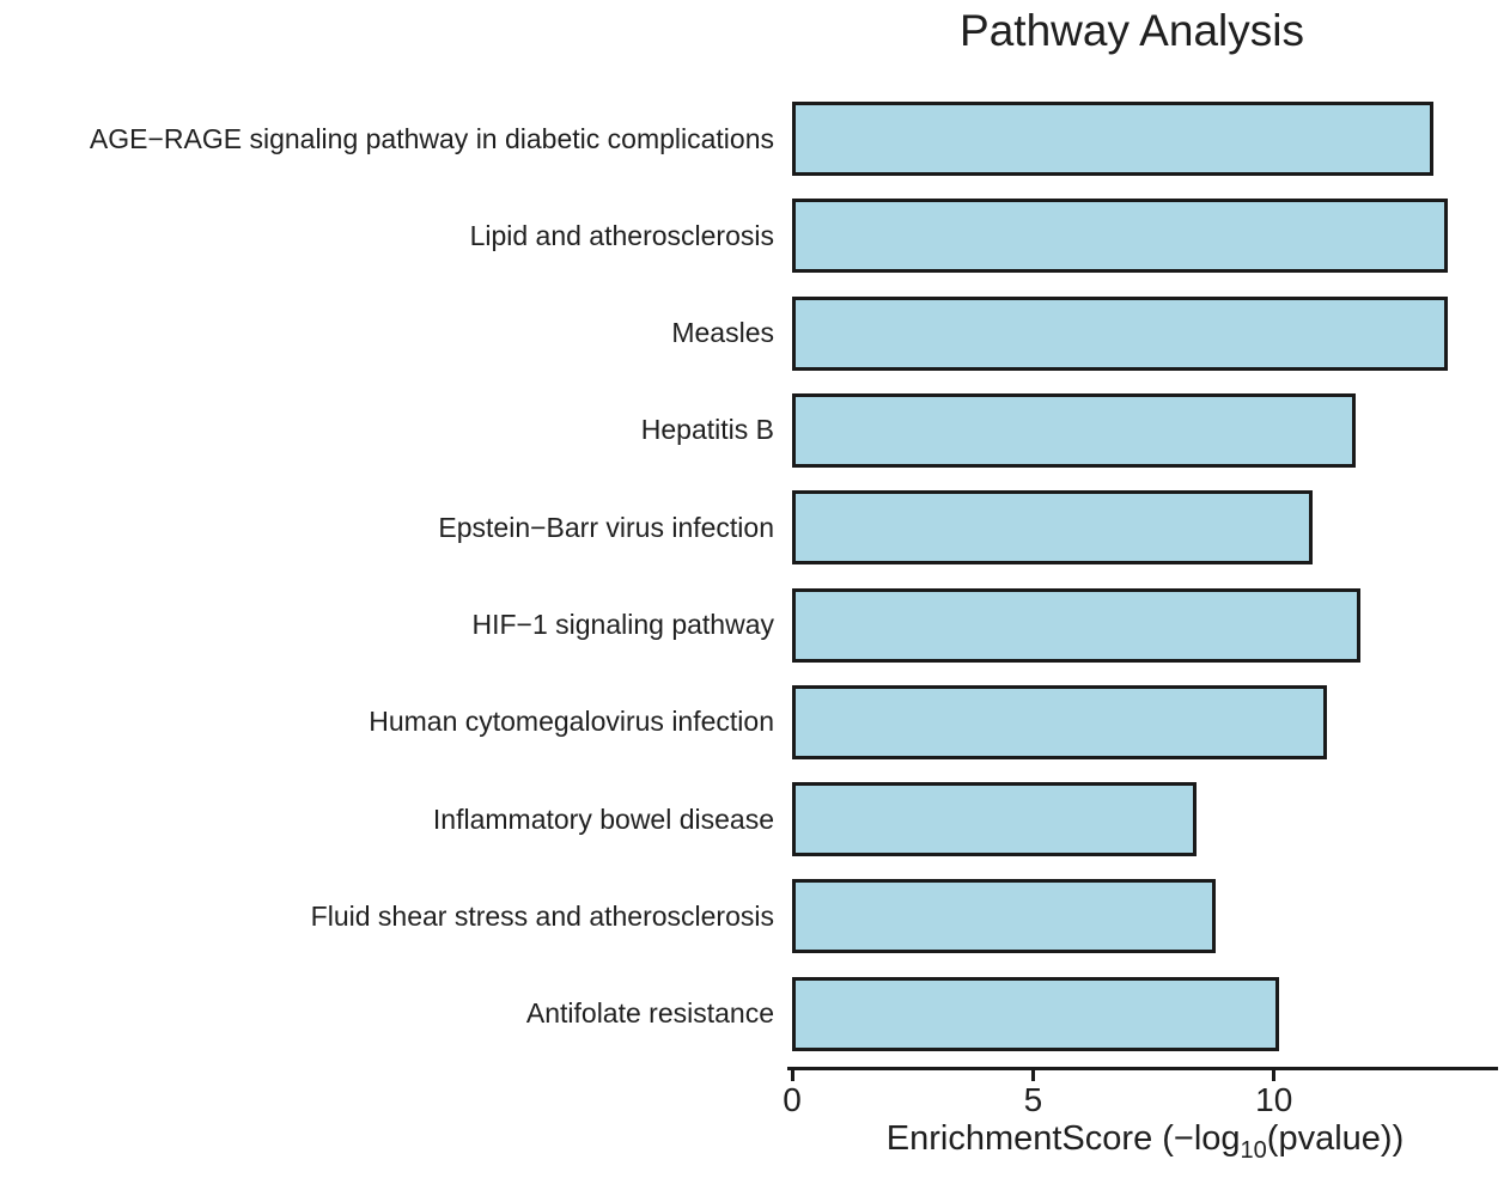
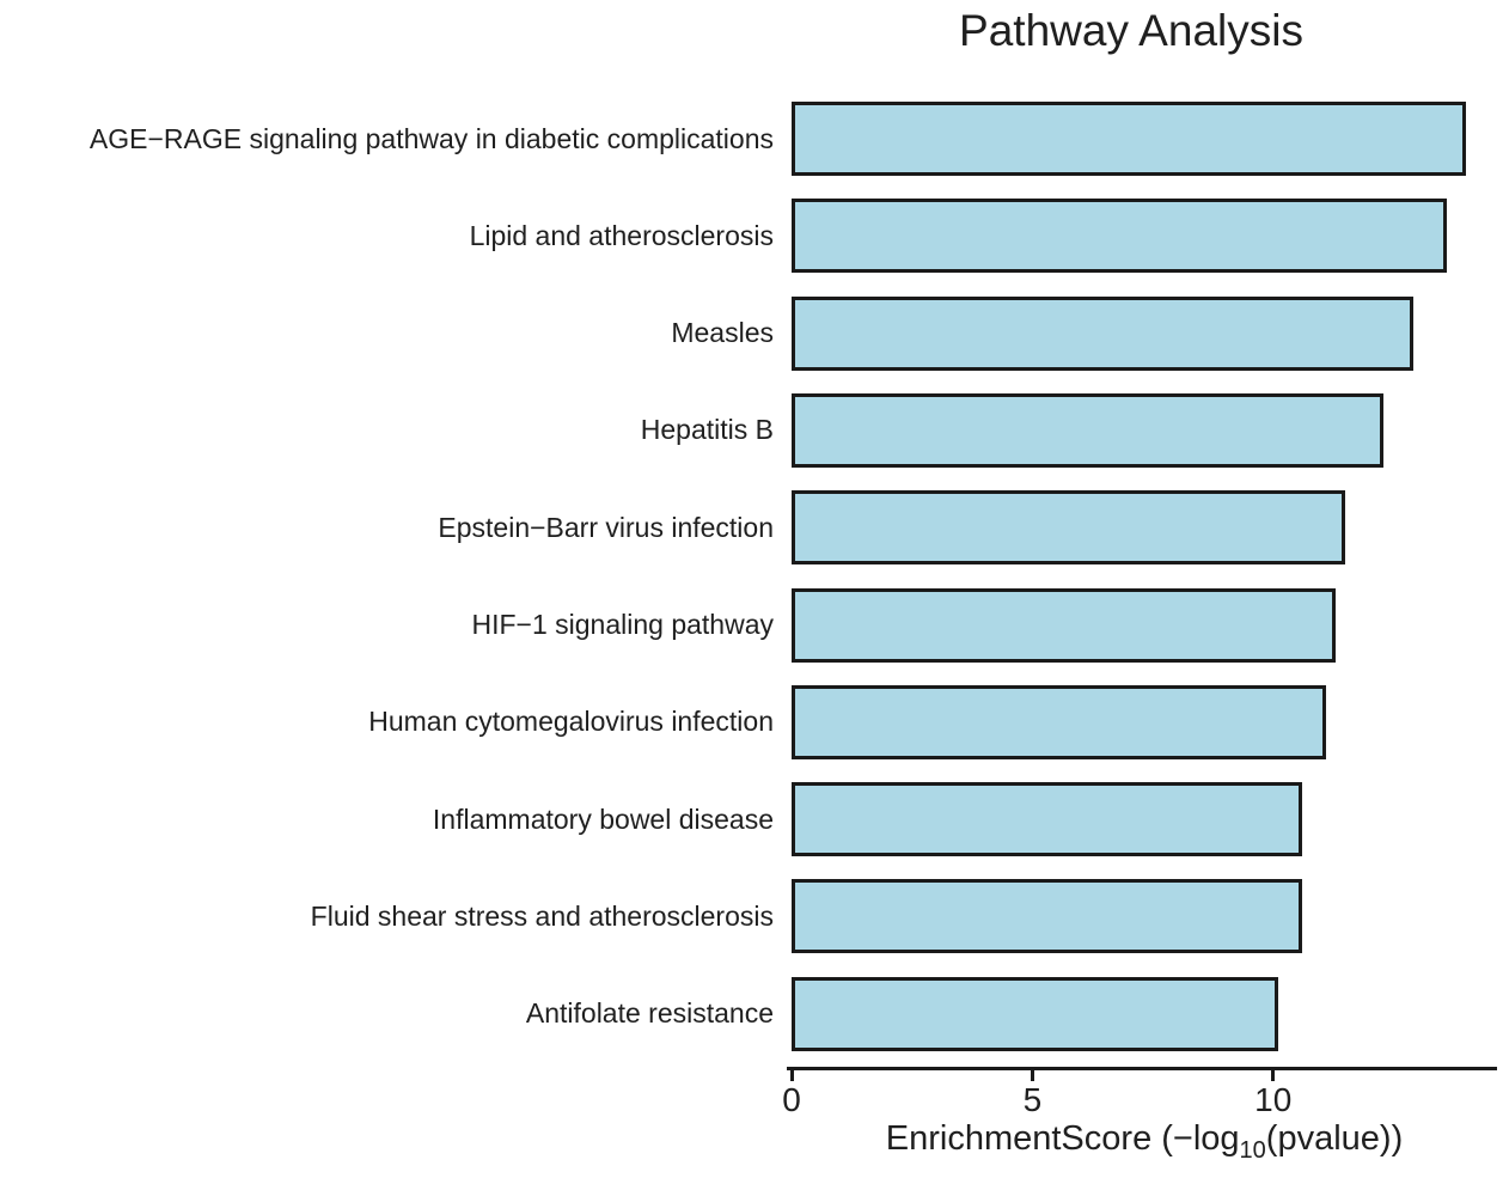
AGE−RAGE signaling pathway in diabetic complications: 13.3 -> 14.0
Measles: 13.6 -> 12.9
Hepatitis B: 11.7 -> 12.3
Epstein−Barr virus infection: 10.8 -> 11.5
HIF−1 signaling pathway: 11.8 -> 11.3
Inflammatory bowel disease: 8.4 -> 10.6
Fluid shear stress and atherosclerosis: 8.8 -> 10.6
